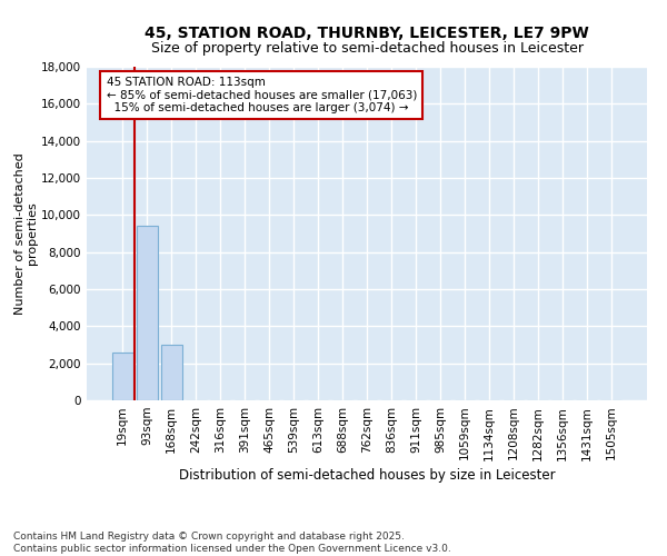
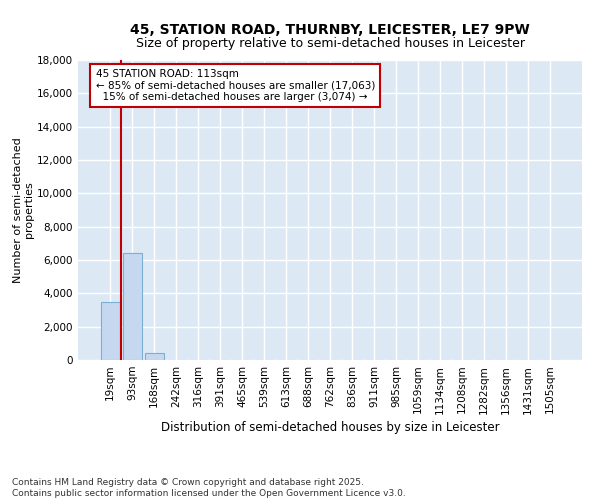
19sqm: 2,600 -> 3,500
93sqm: 9,400 -> 6,400
168sqm: 3,000 -> 400
